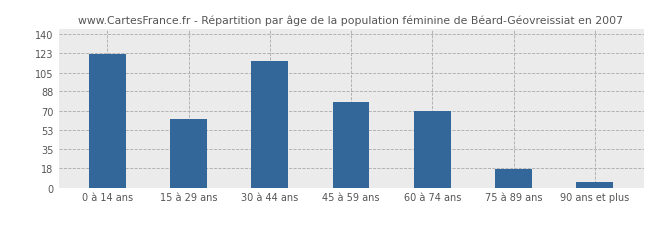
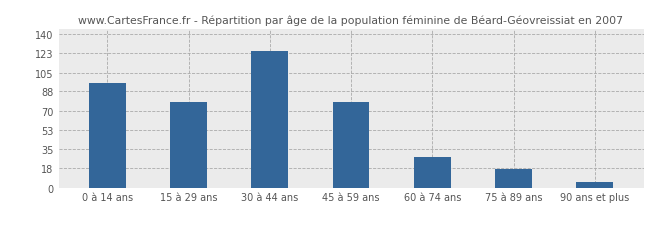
0 à 14 ans: 122 -> 96
15 à 29 ans: 63 -> 78
30 à 44 ans: 116 -> 125
60 à 74 ans: 70 -> 28
